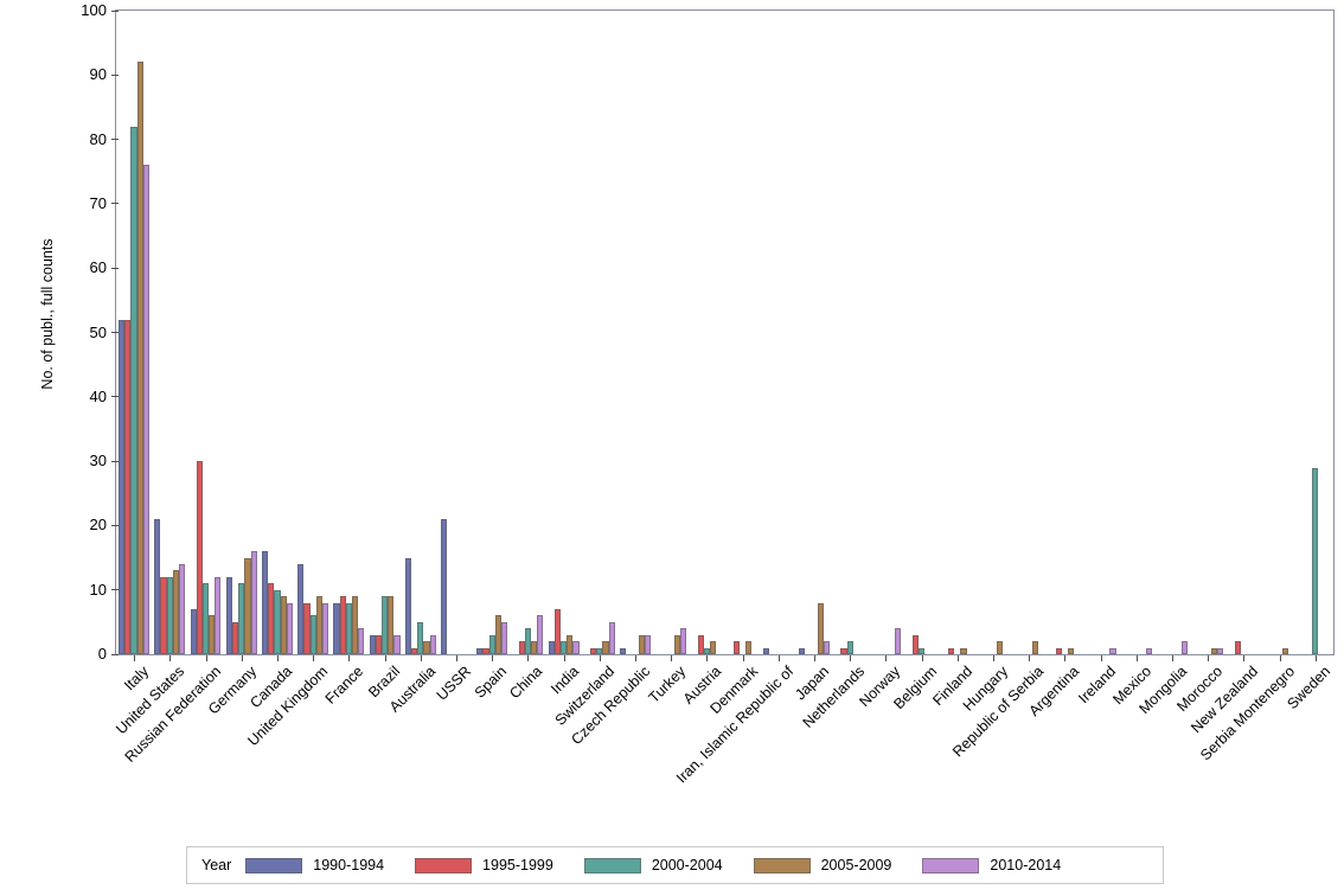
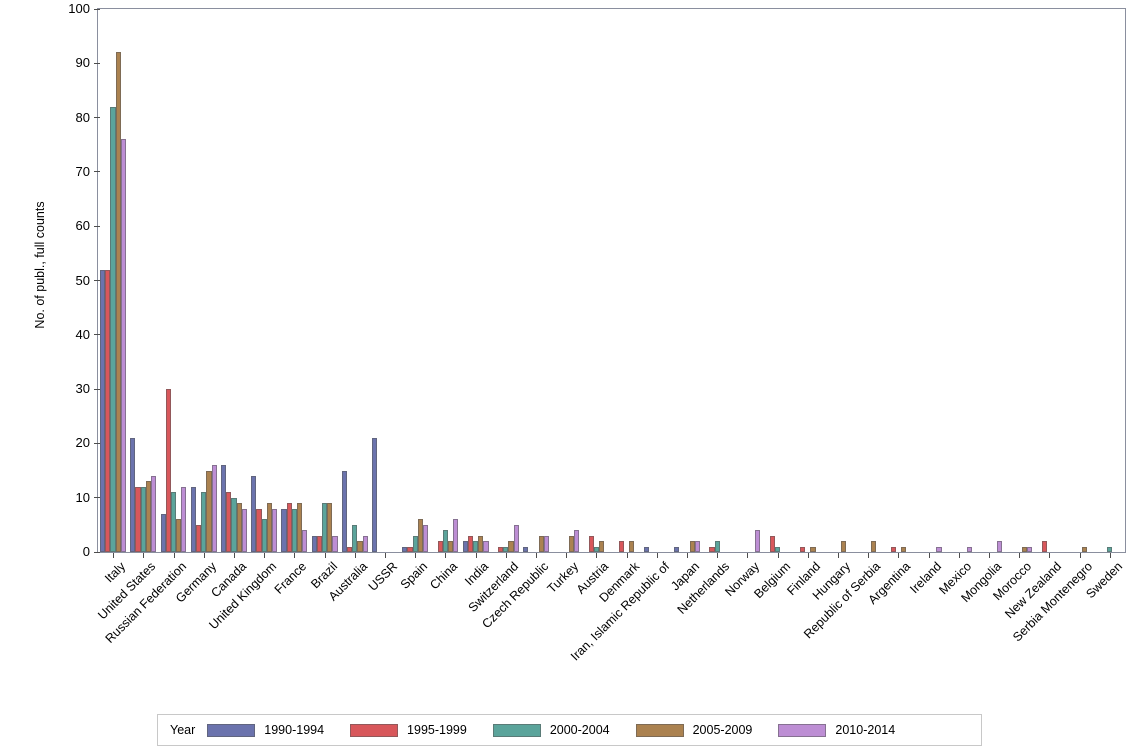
1995-1999/India: 7 -> 3
2005-2009/Japan: 8 -> 2
2000-2004/Sweden: 29 -> 1
